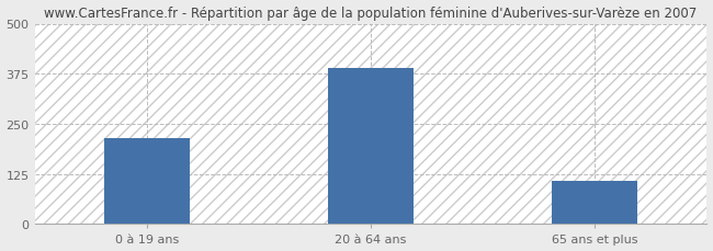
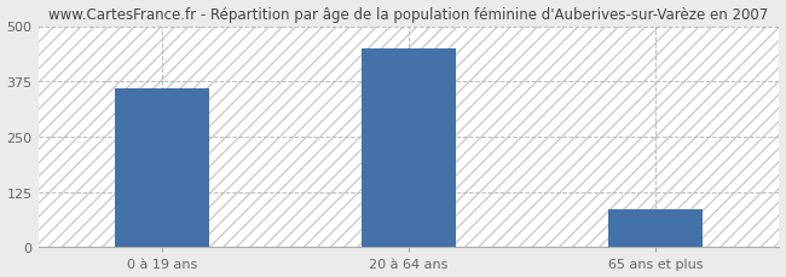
0 à 19 ans: 213 -> 360
20 à 64 ans: 388 -> 450
65 ans et plus: 107 -> 85
